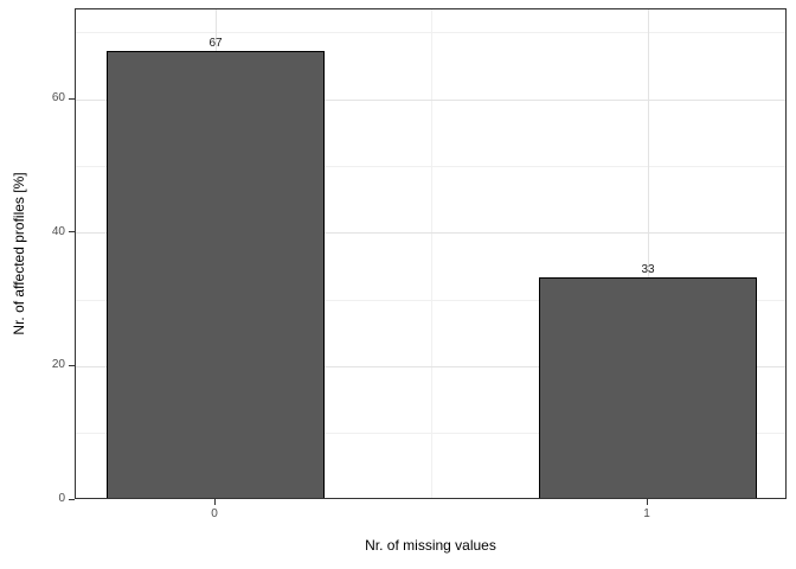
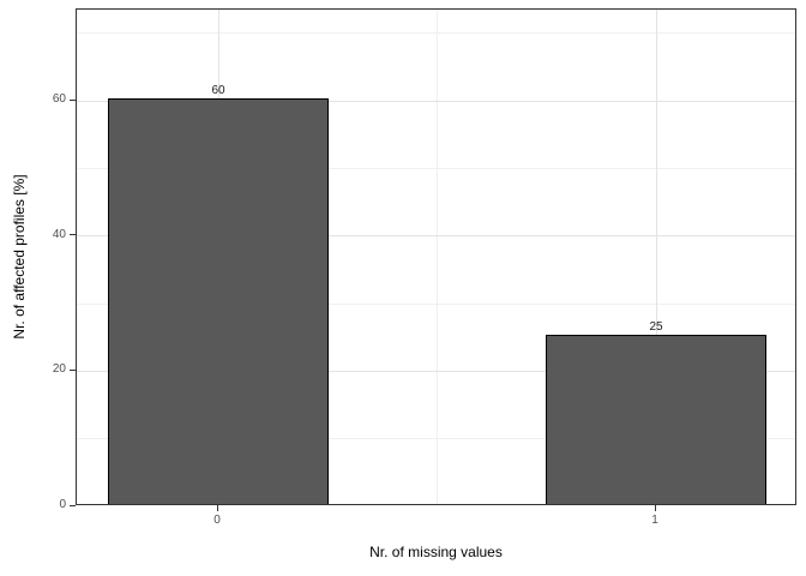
0: 67 -> 60
1: 33 -> 25
